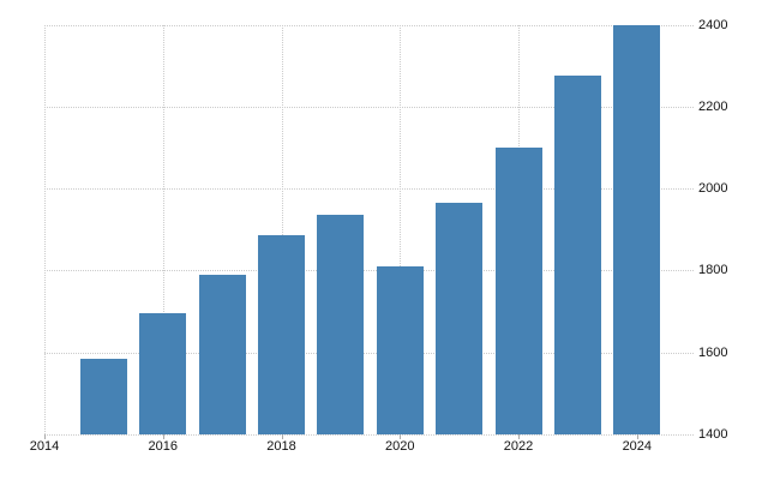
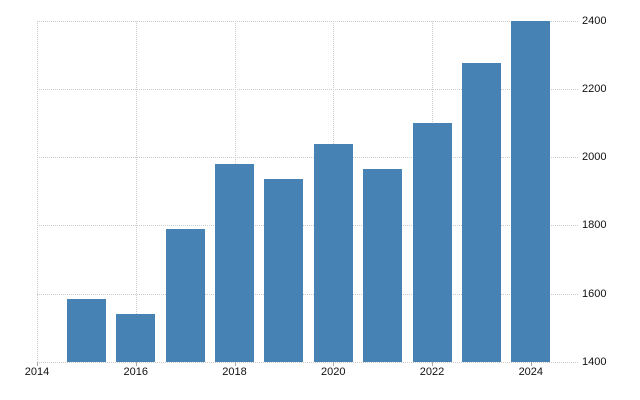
2016: 1700 -> 1540
2018: 1880 -> 1980
2020: 1810 -> 2040
